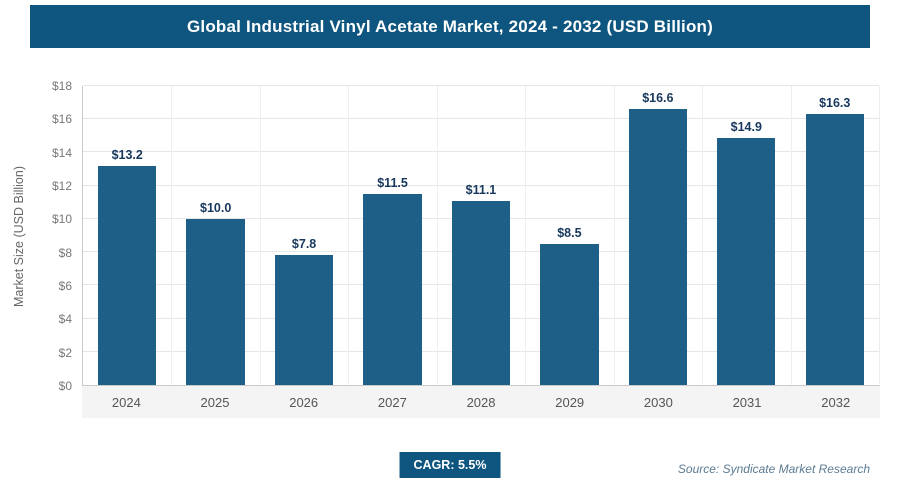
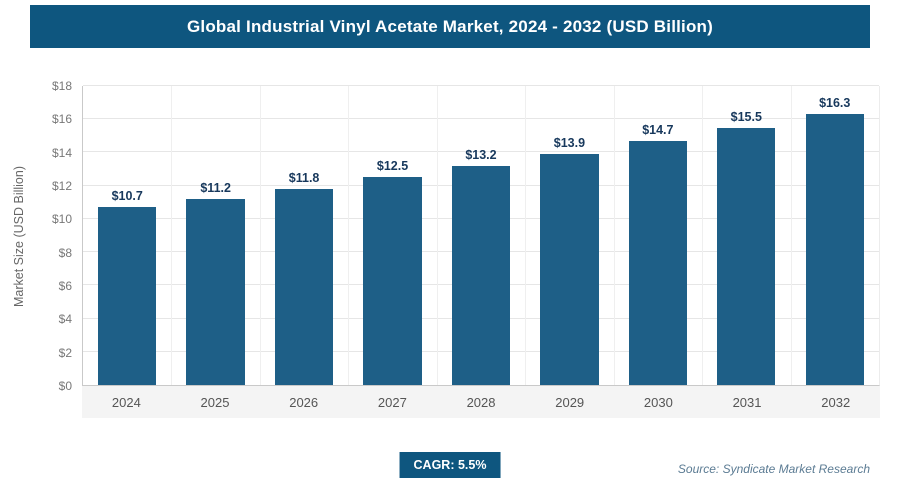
2024: $13.2 -> $10.7
2025: $10.0 -> $11.2
2026: $7.8 -> $11.8
2027: $11.5 -> $12.5
2028: $11.1 -> $13.2
2029: $8.5 -> $13.9
2030: $16.6 -> $14.7
2031: $14.9 -> $15.5
